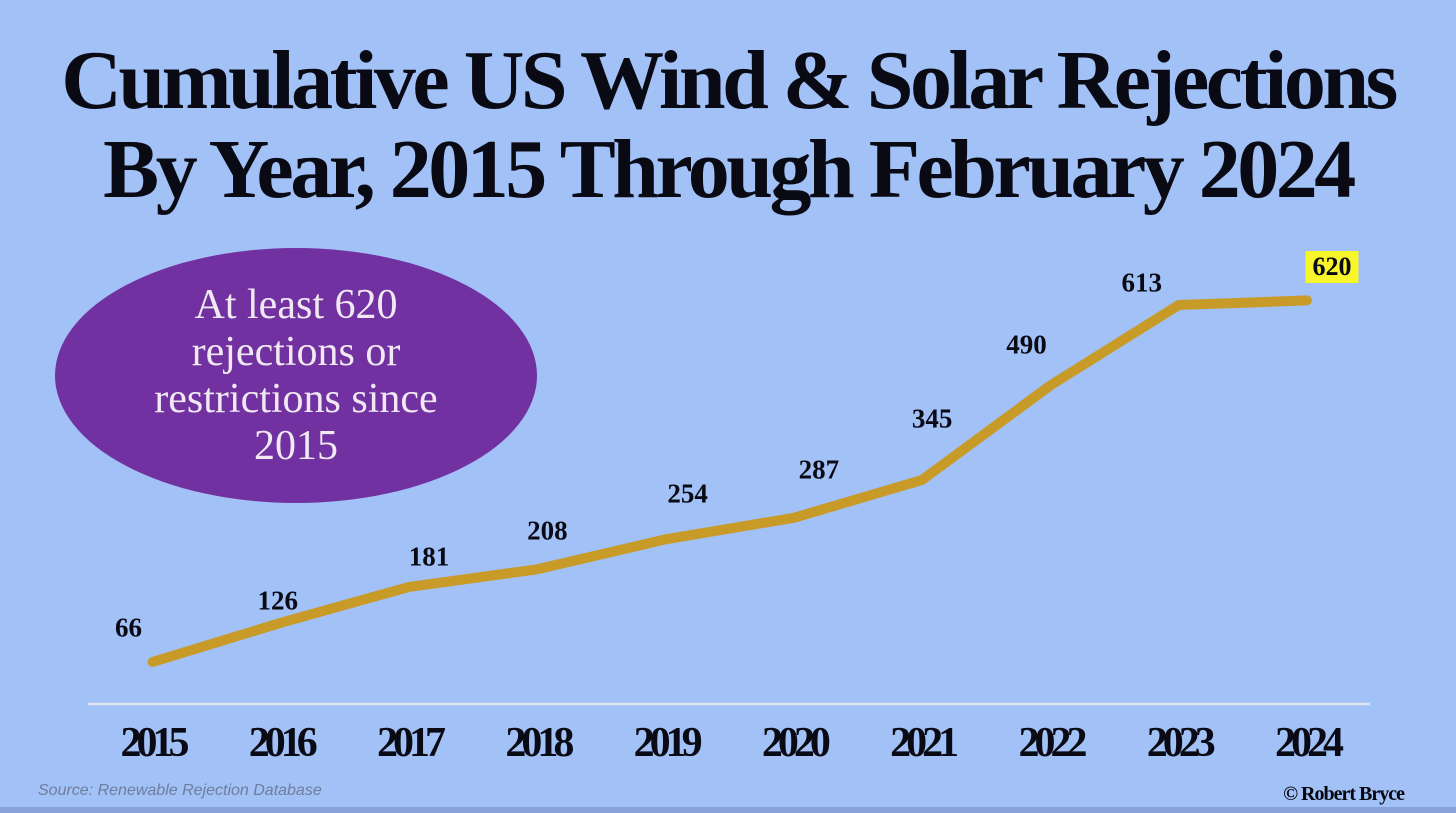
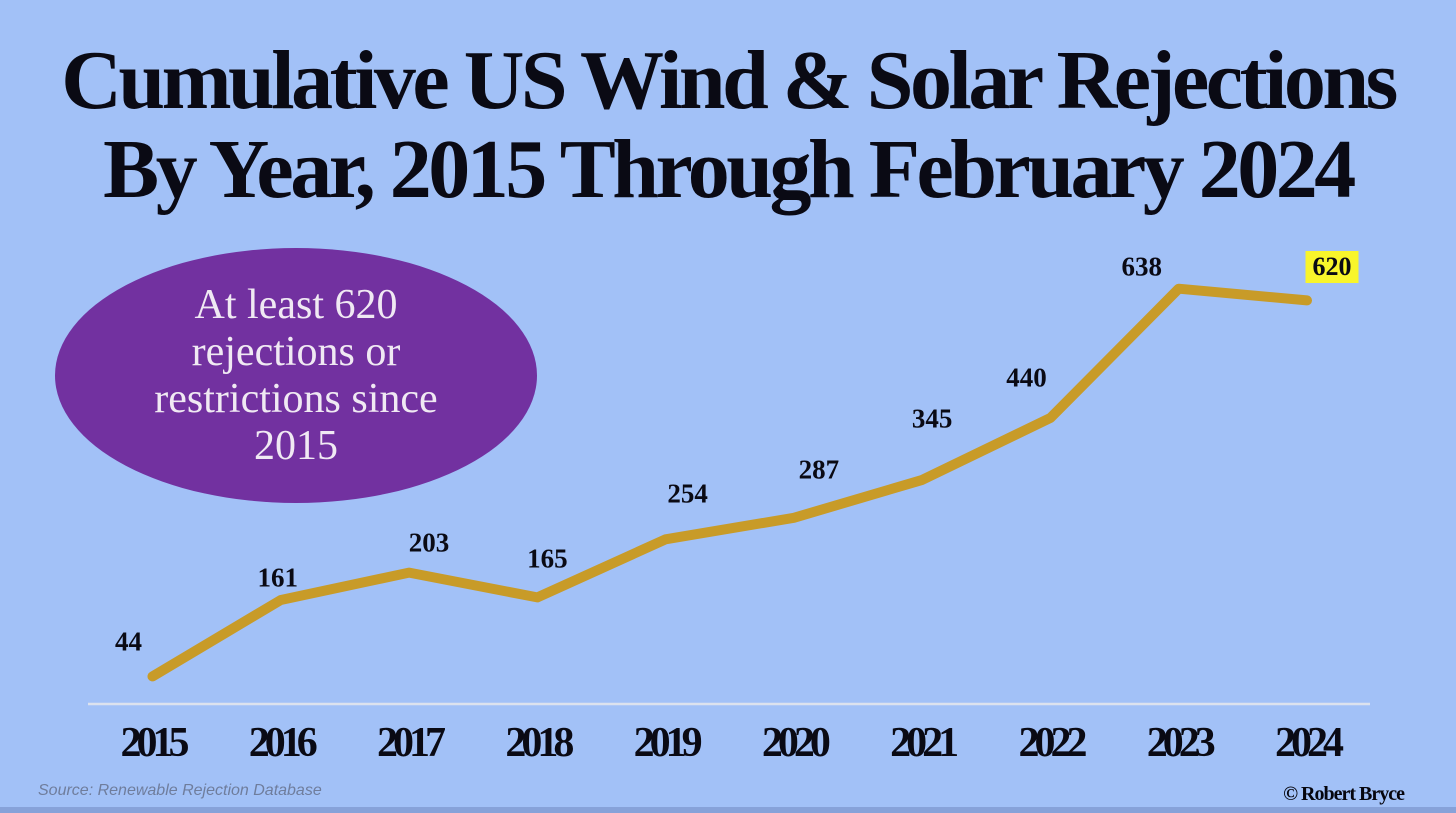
2015: 66 -> 44
2016: 126 -> 161
2017: 181 -> 203
2018: 208 -> 165
2022: 490 -> 440
2023: 613 -> 638
